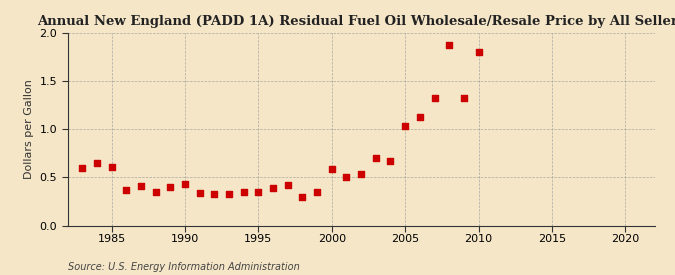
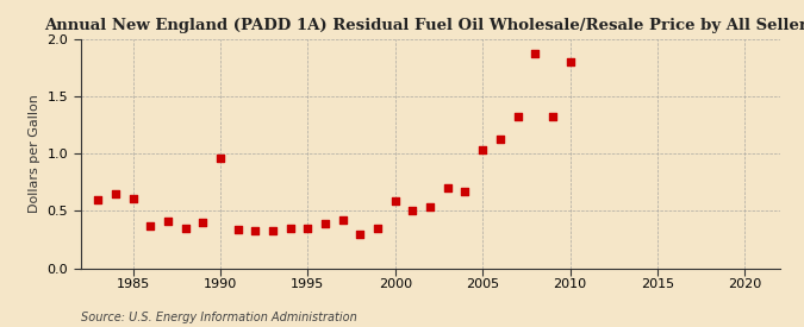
1990: 0.43 -> 0.96
